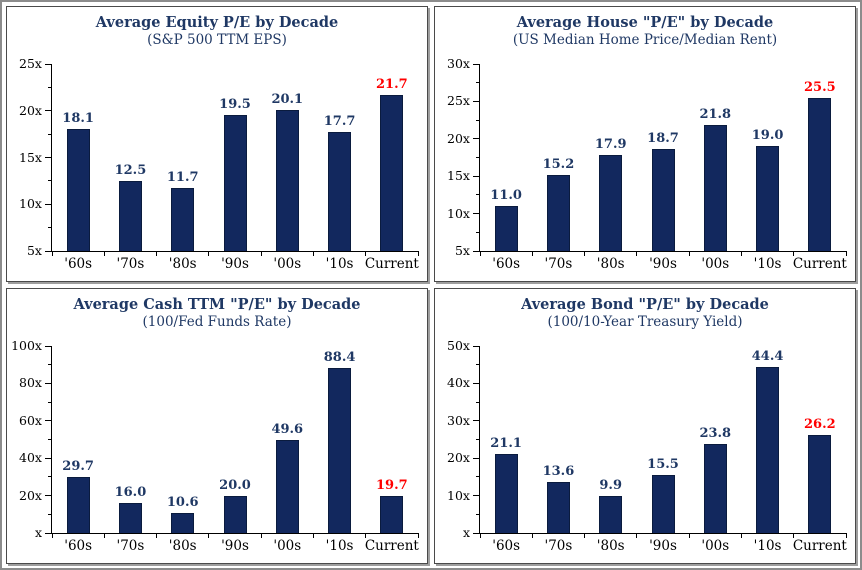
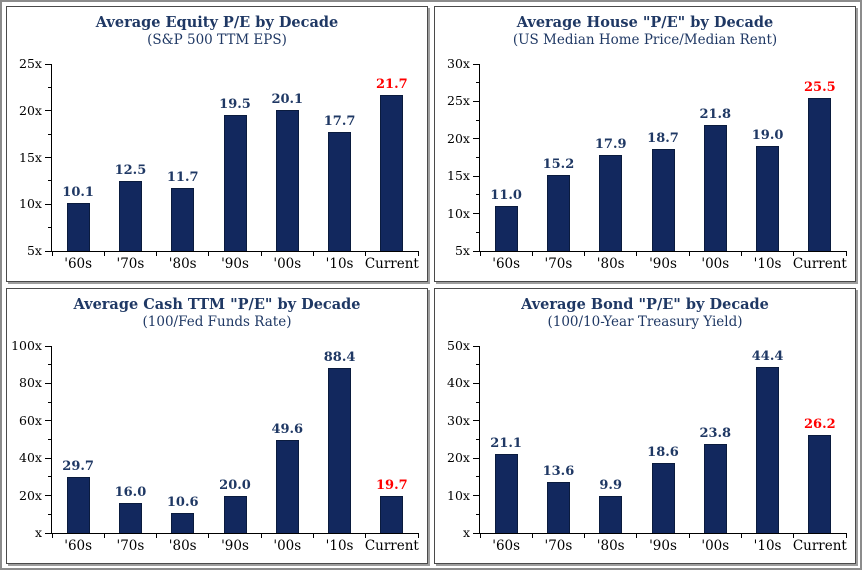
Average Equity P/E by Decade/'60s: 18.1 -> 10.1
Average Bond "P/E" by Decade/'90s: 15.5 -> 18.6
